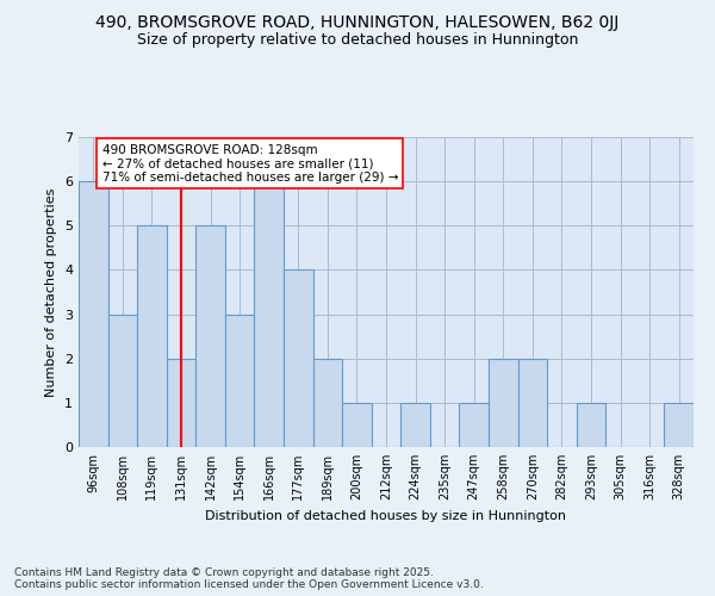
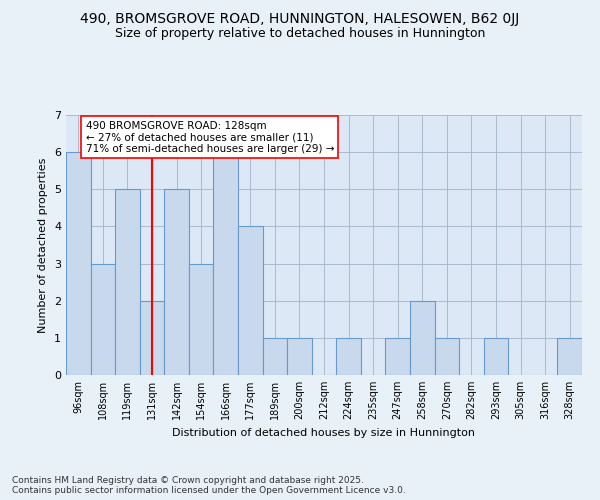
189sqm: 2 -> 1
270sqm: 2 -> 1
